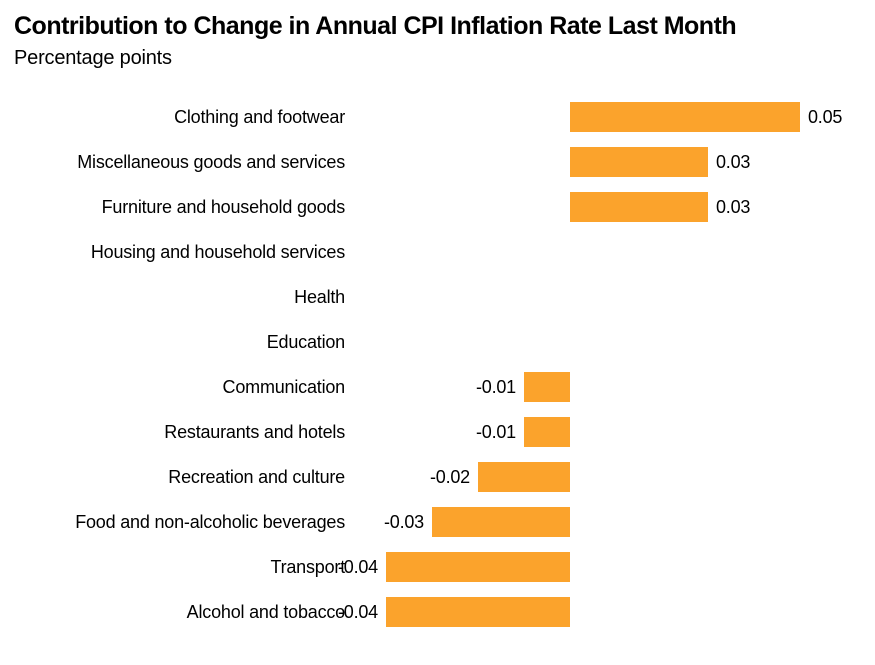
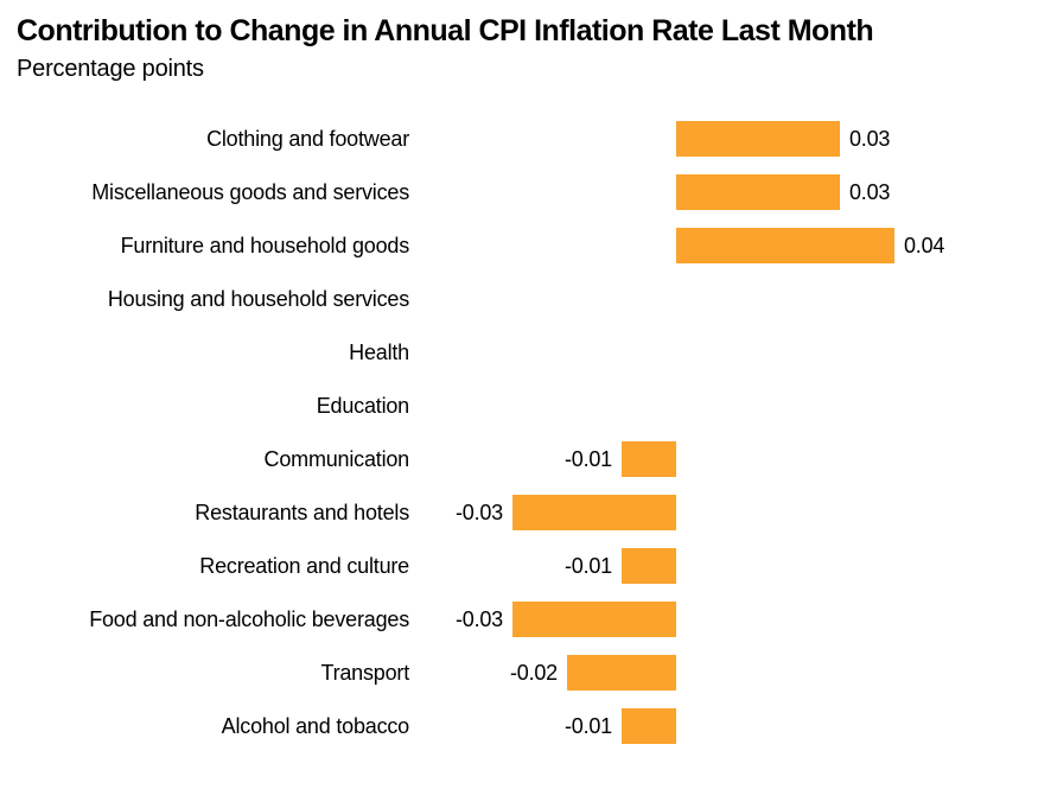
Clothing and footwear: 0.05 -> 0.03
Furniture and household goods: 0.03 -> 0.04
Restaurants and hotels: -0.01 -> -0.03
Recreation and culture: -0.02 -> -0.01
Transport: -0.04 -> -0.02
Alcohol and tobacco: -0.04 -> -0.01
